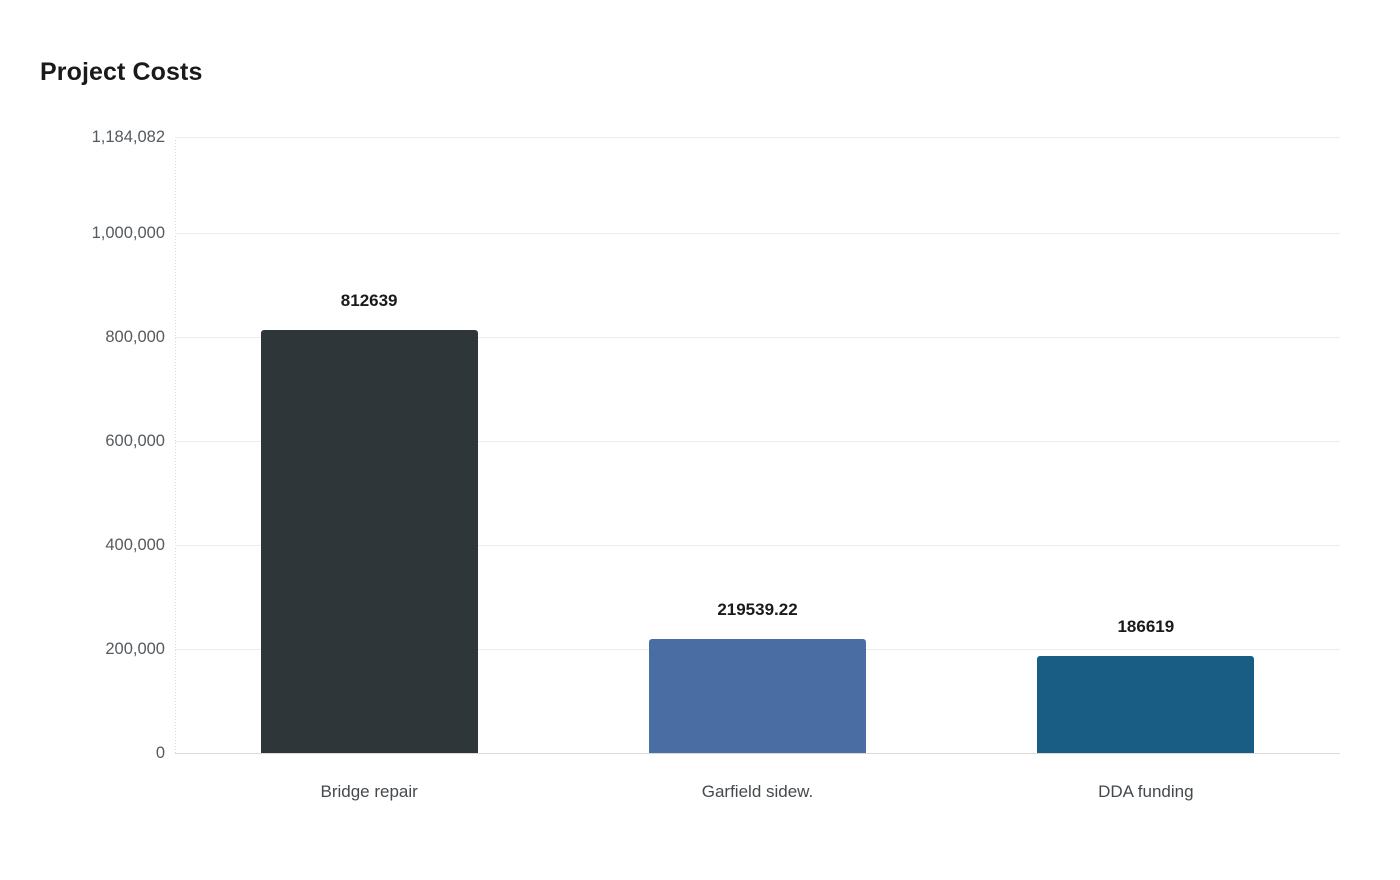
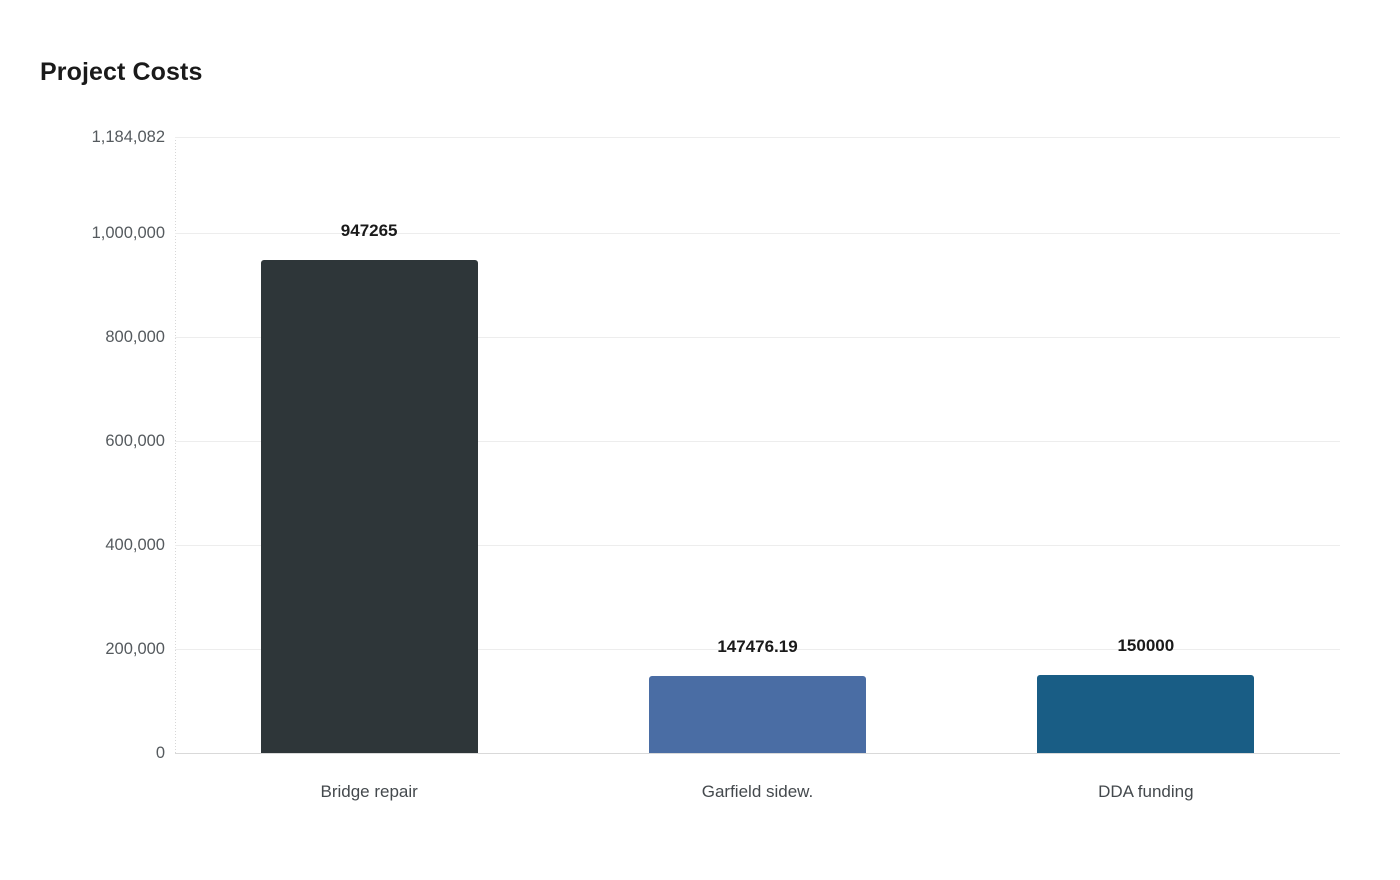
Bridge repair: 812639 -> 947265
Garfield sidew.: 219539.22 -> 147476.19
DDA funding: 186619 -> 150000
